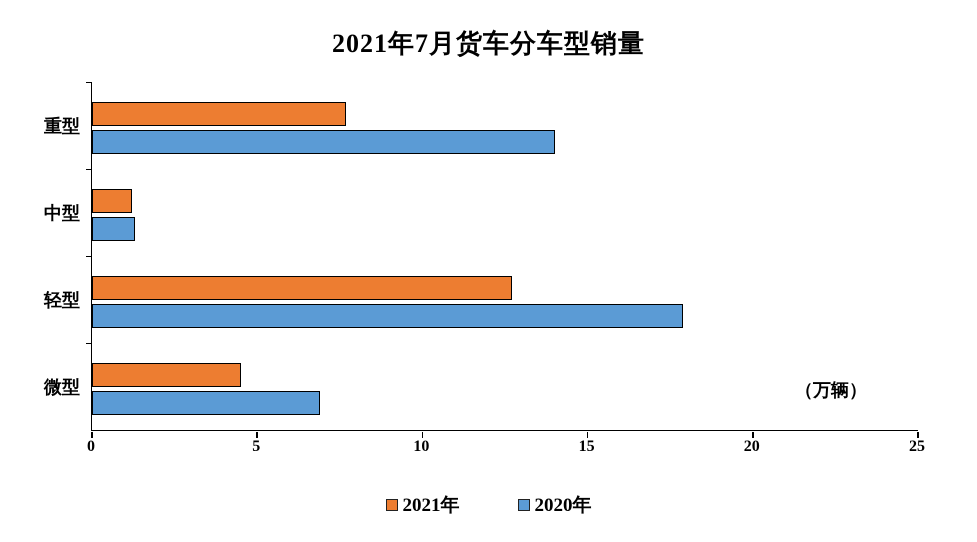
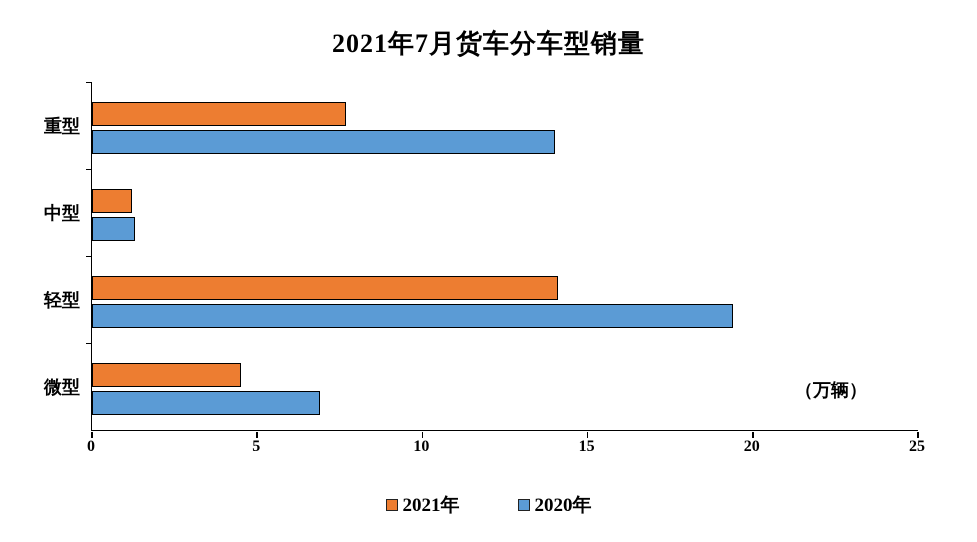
2021年/轻型: 12.7 -> 14.1
2020年/轻型: 17.9 -> 19.4
